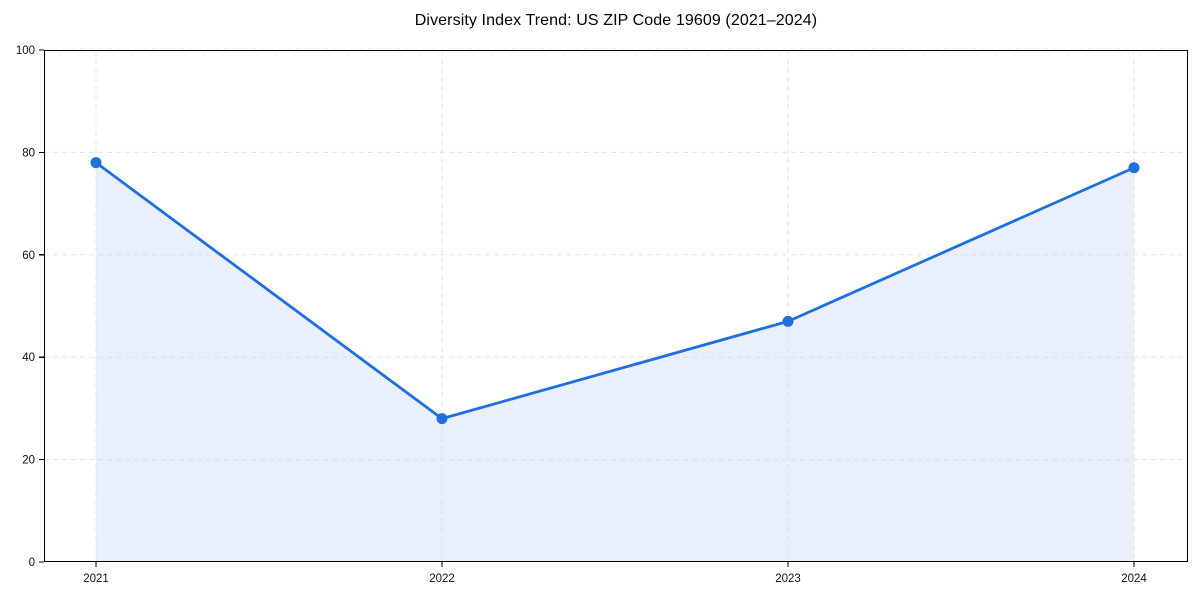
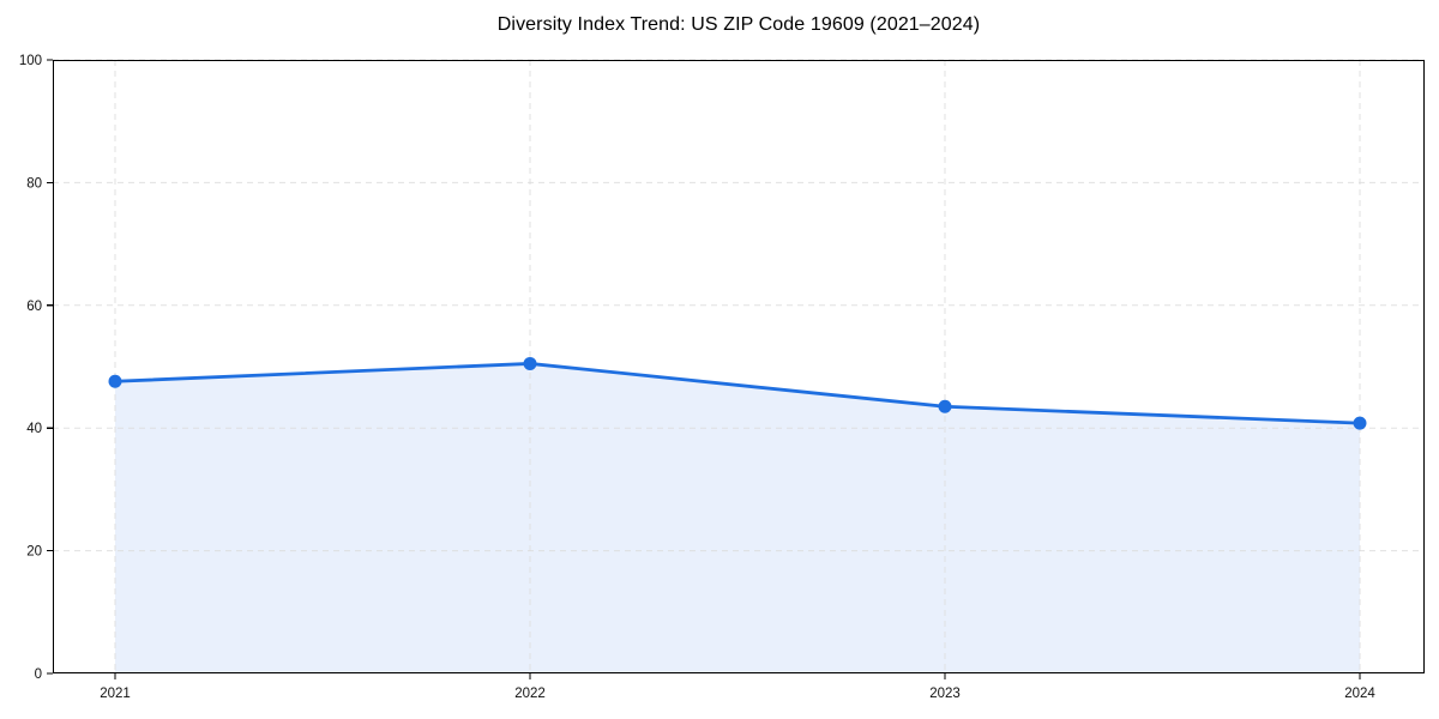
2021: 78 -> 48
2022: 28 -> 50
2023: 47 -> 44
2024: 77 -> 41
